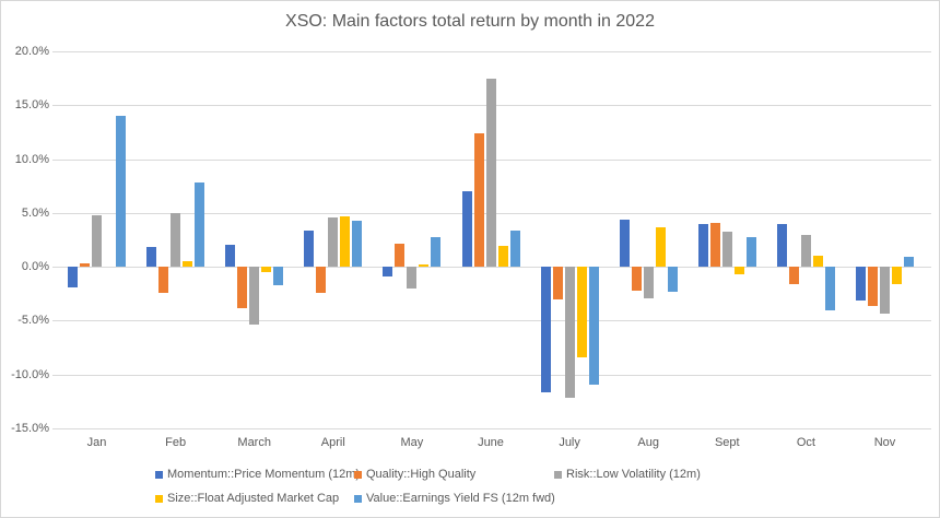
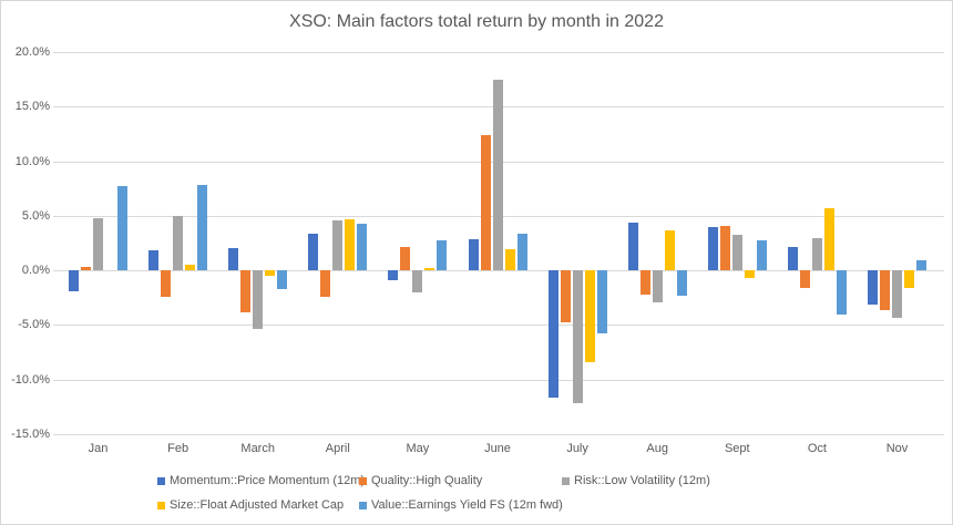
Value::Earnings Yield FS (12m fwd)/Jan: 14% -> 8%
Momentum::Price Momentum (12m)/June: 7% -> 3%
Quality::High Quality/July: -3% -> -5%
Value::Earnings Yield FS (12m fwd)/July: -11% -> -6%
Momentum::Price Momentum (12m)/Oct: 4% -> 2%
Size::Float Adjusted Market Cap/Oct: 1% -> 6%
